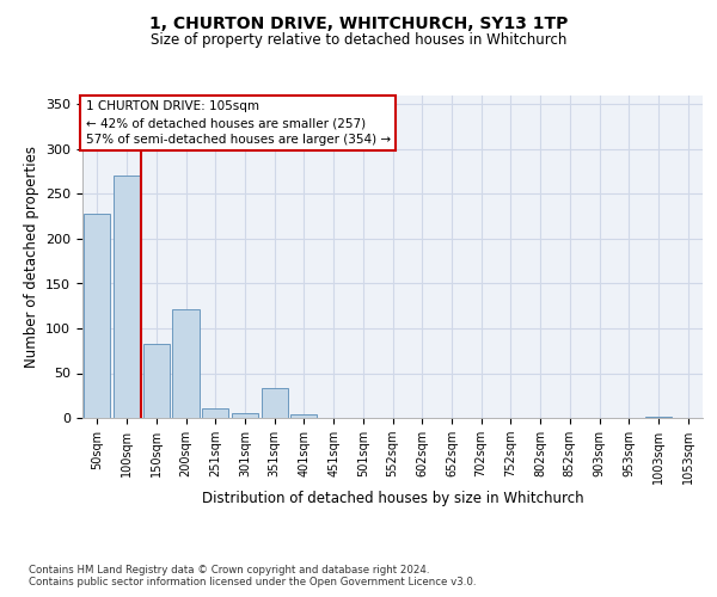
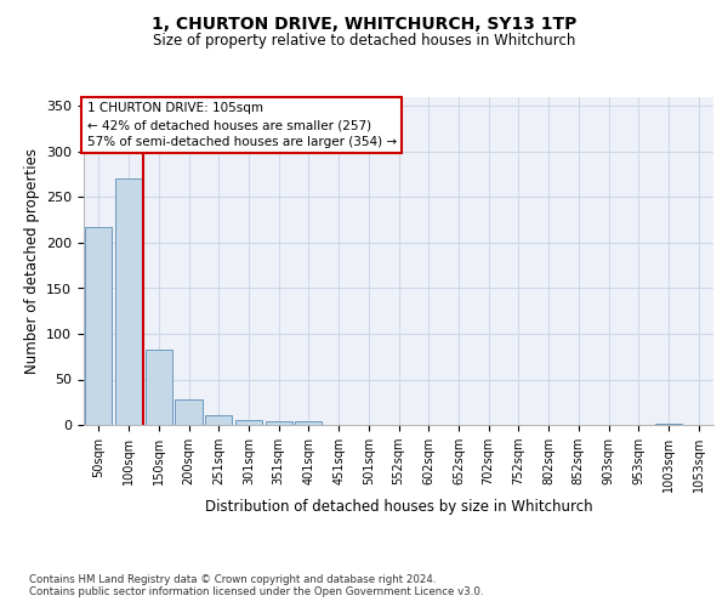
50sqm: 228 -> 217
200sqm: 122 -> 28
351sqm: 34 -> 4
